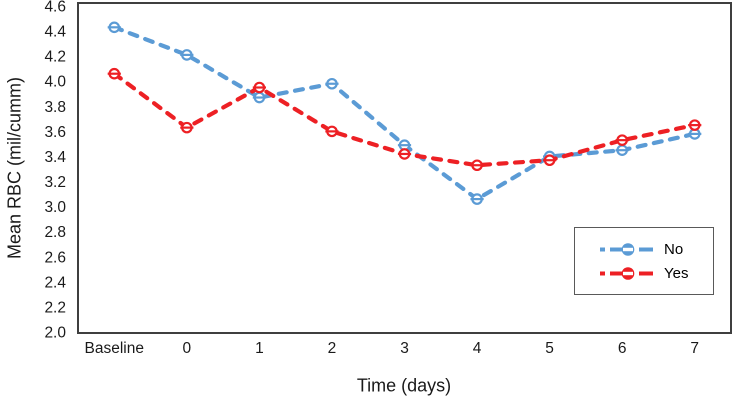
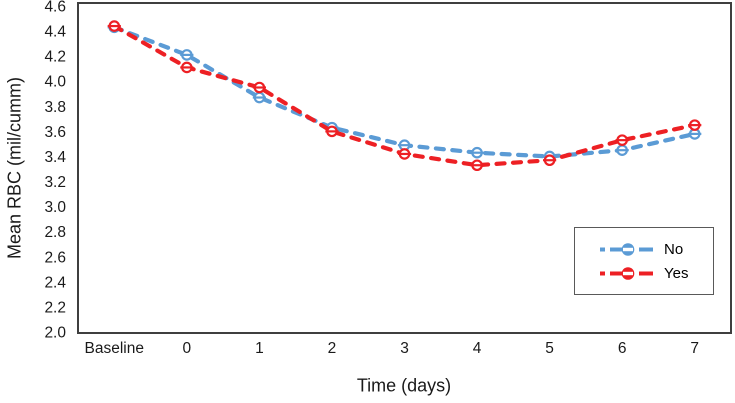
Yes/Baseline: 4.06 -> 4.44
Yes/0: 3.63 -> 4.11
No/2: 3.98 -> 3.63
No/4: 3.06 -> 3.43
